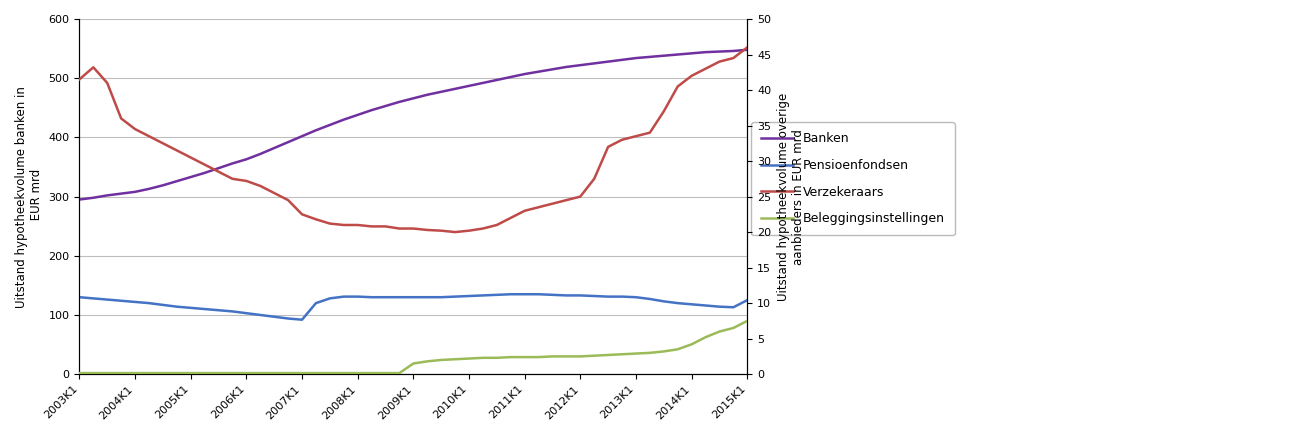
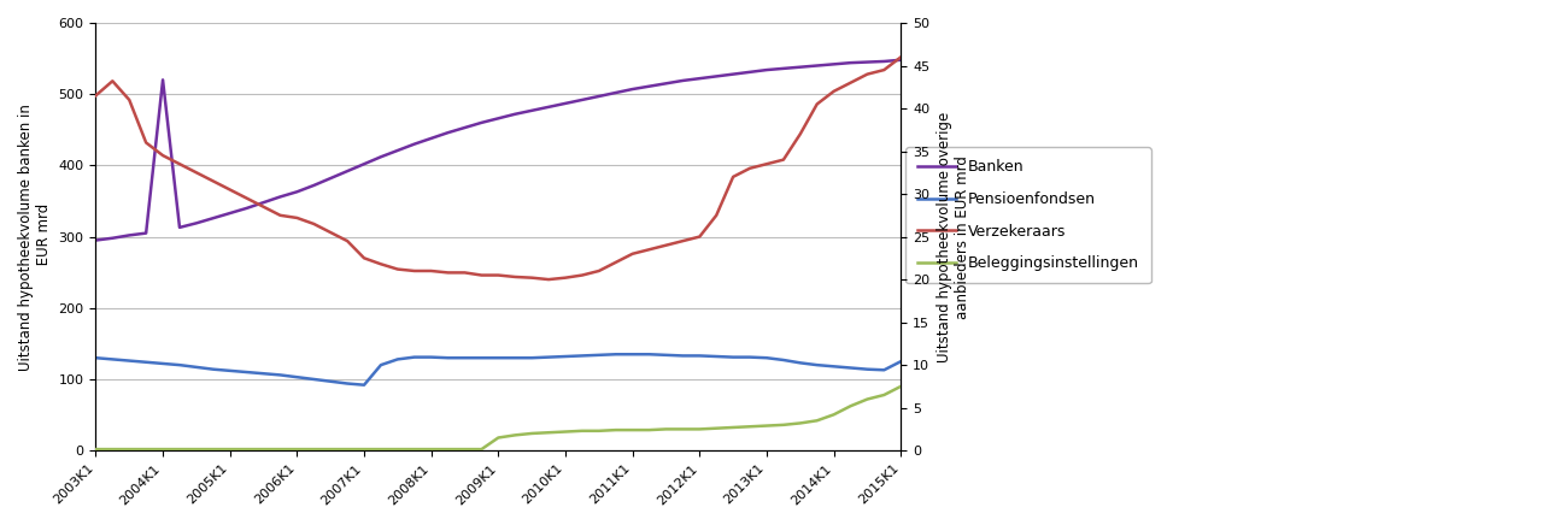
Banken/2004K1: 308 -> 520
